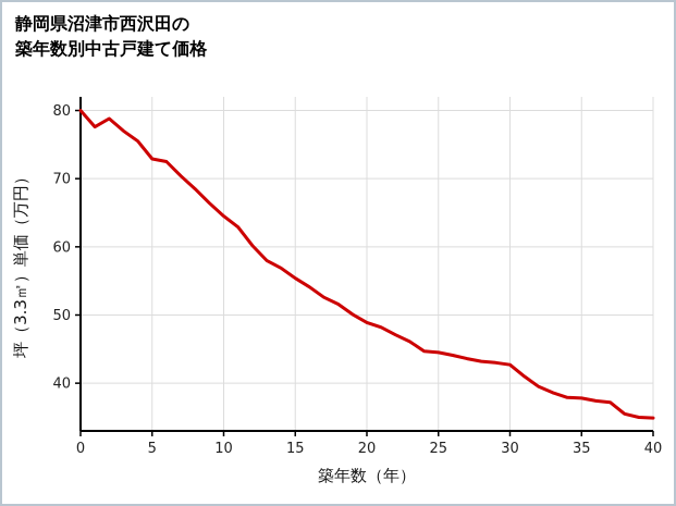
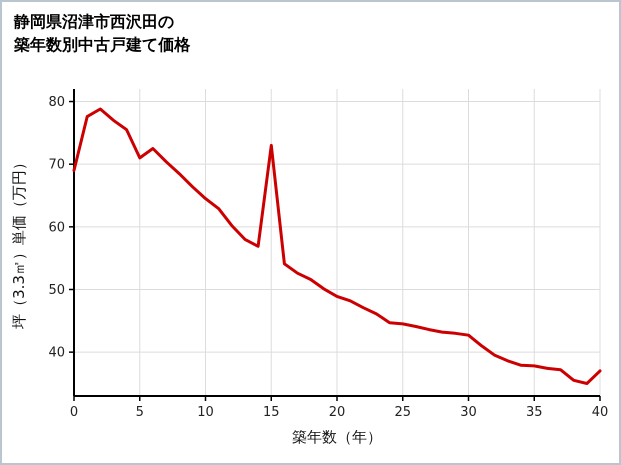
0: 80 -> 69
5: 73 -> 71
15: 55 -> 73
40: 35 -> 37
